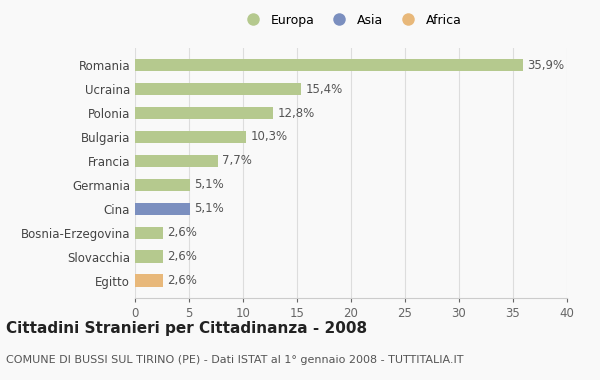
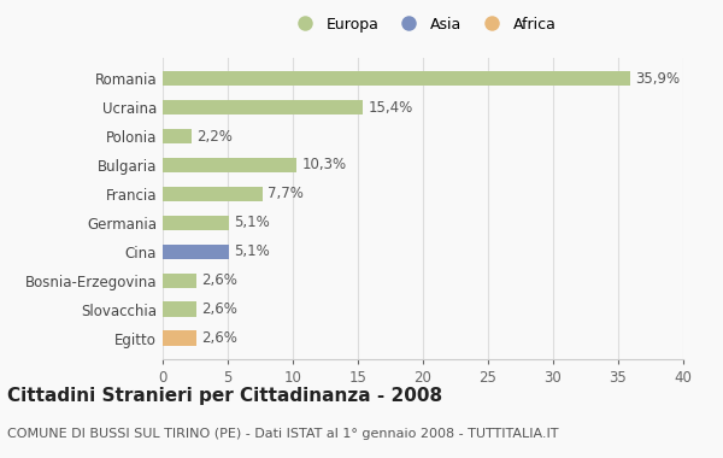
Polonia: 12,8% -> 2,2%
